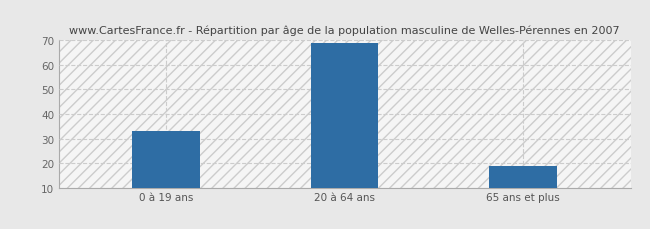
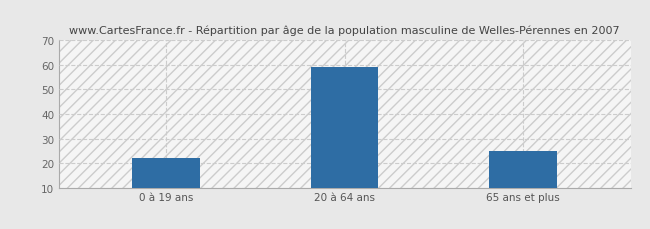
0 à 19 ans: 33 -> 22
20 à 64 ans: 69 -> 59
65 ans et plus: 19 -> 25
